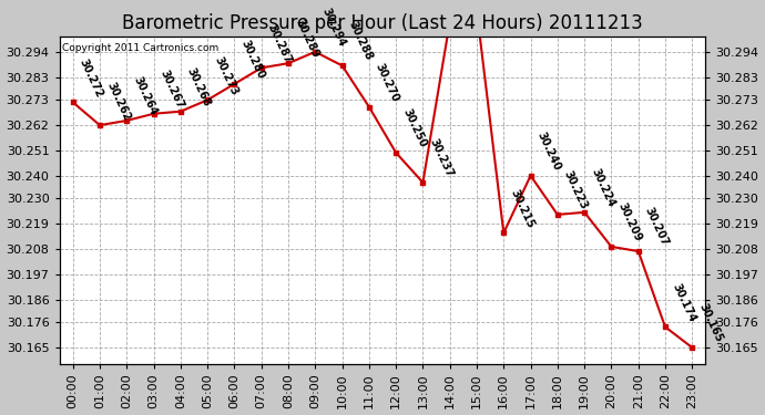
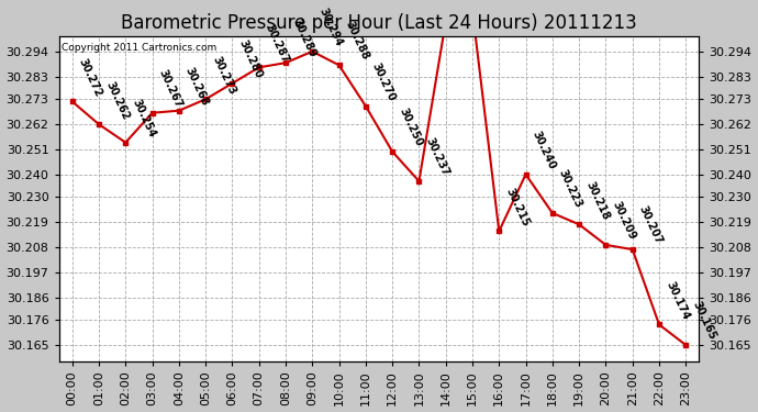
02:00: 30.264 -> 30.254
19:00: 30.224 -> 30.218
